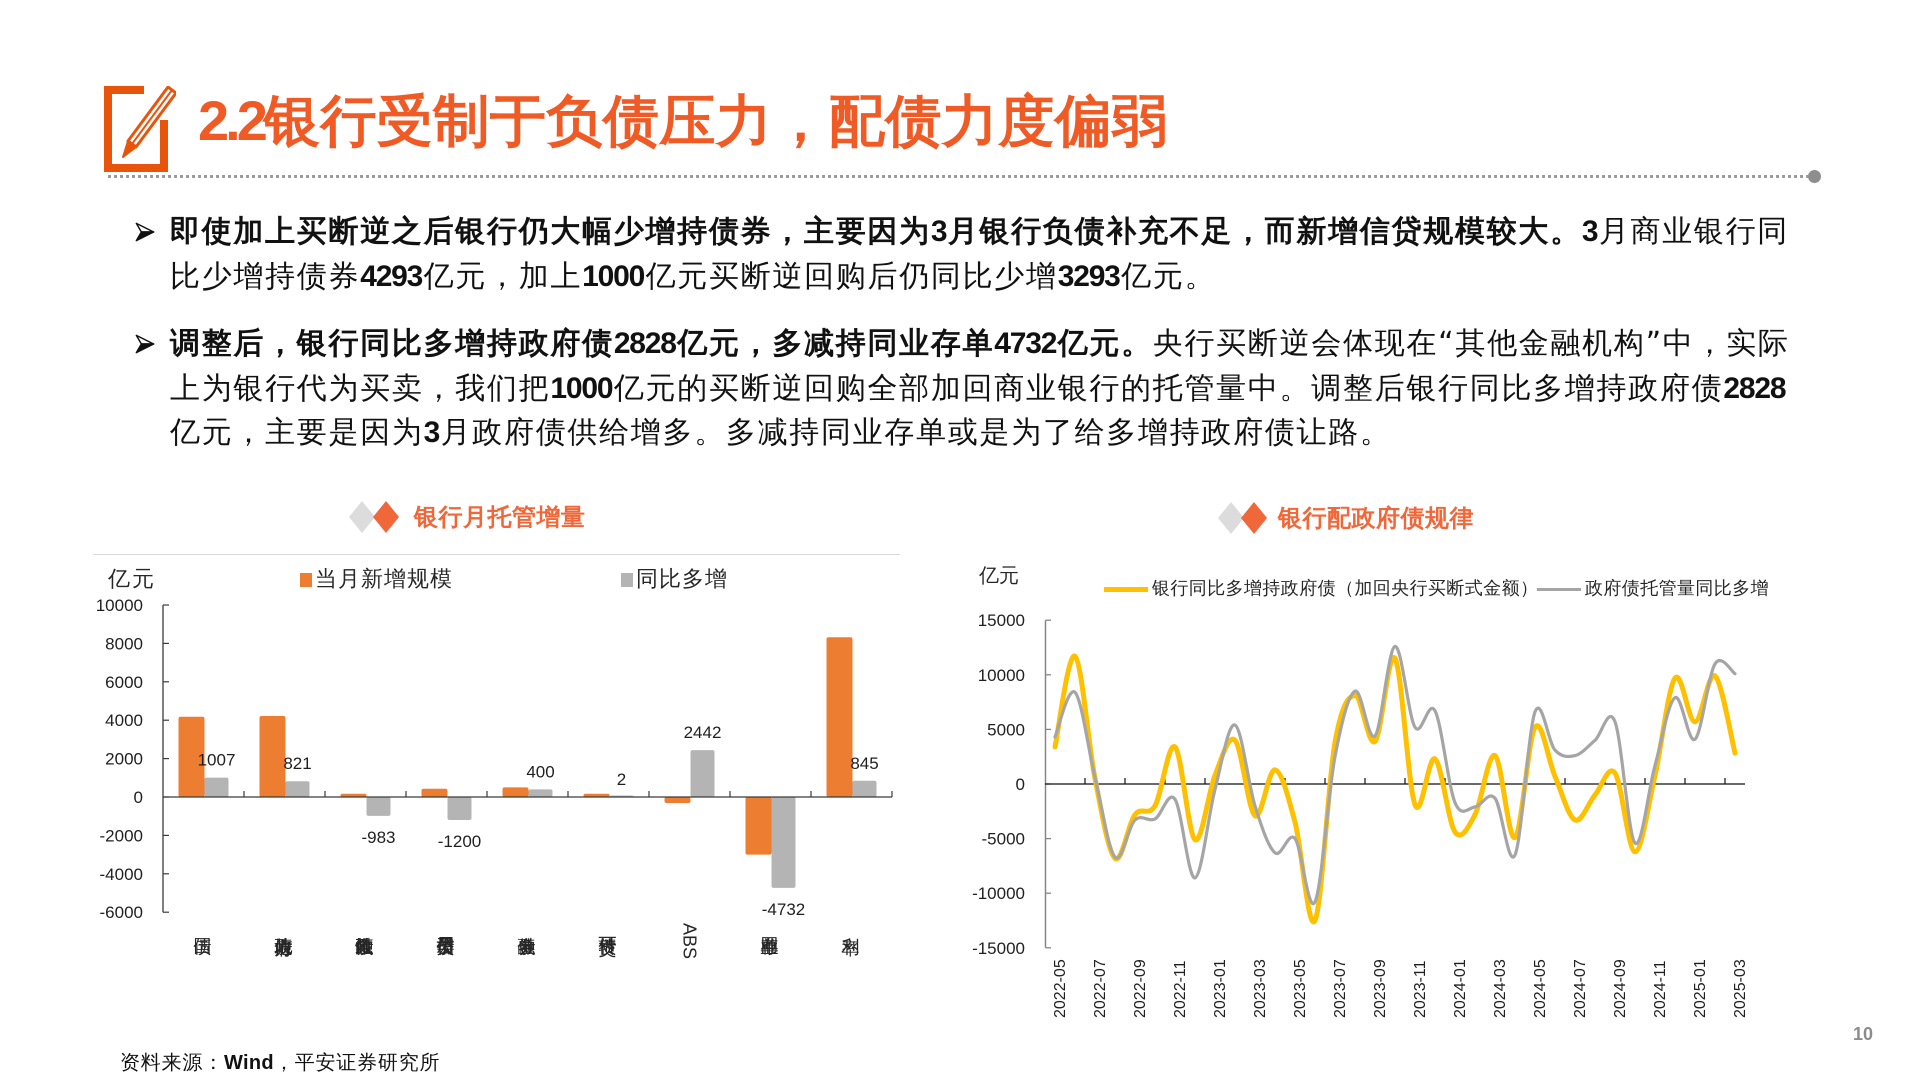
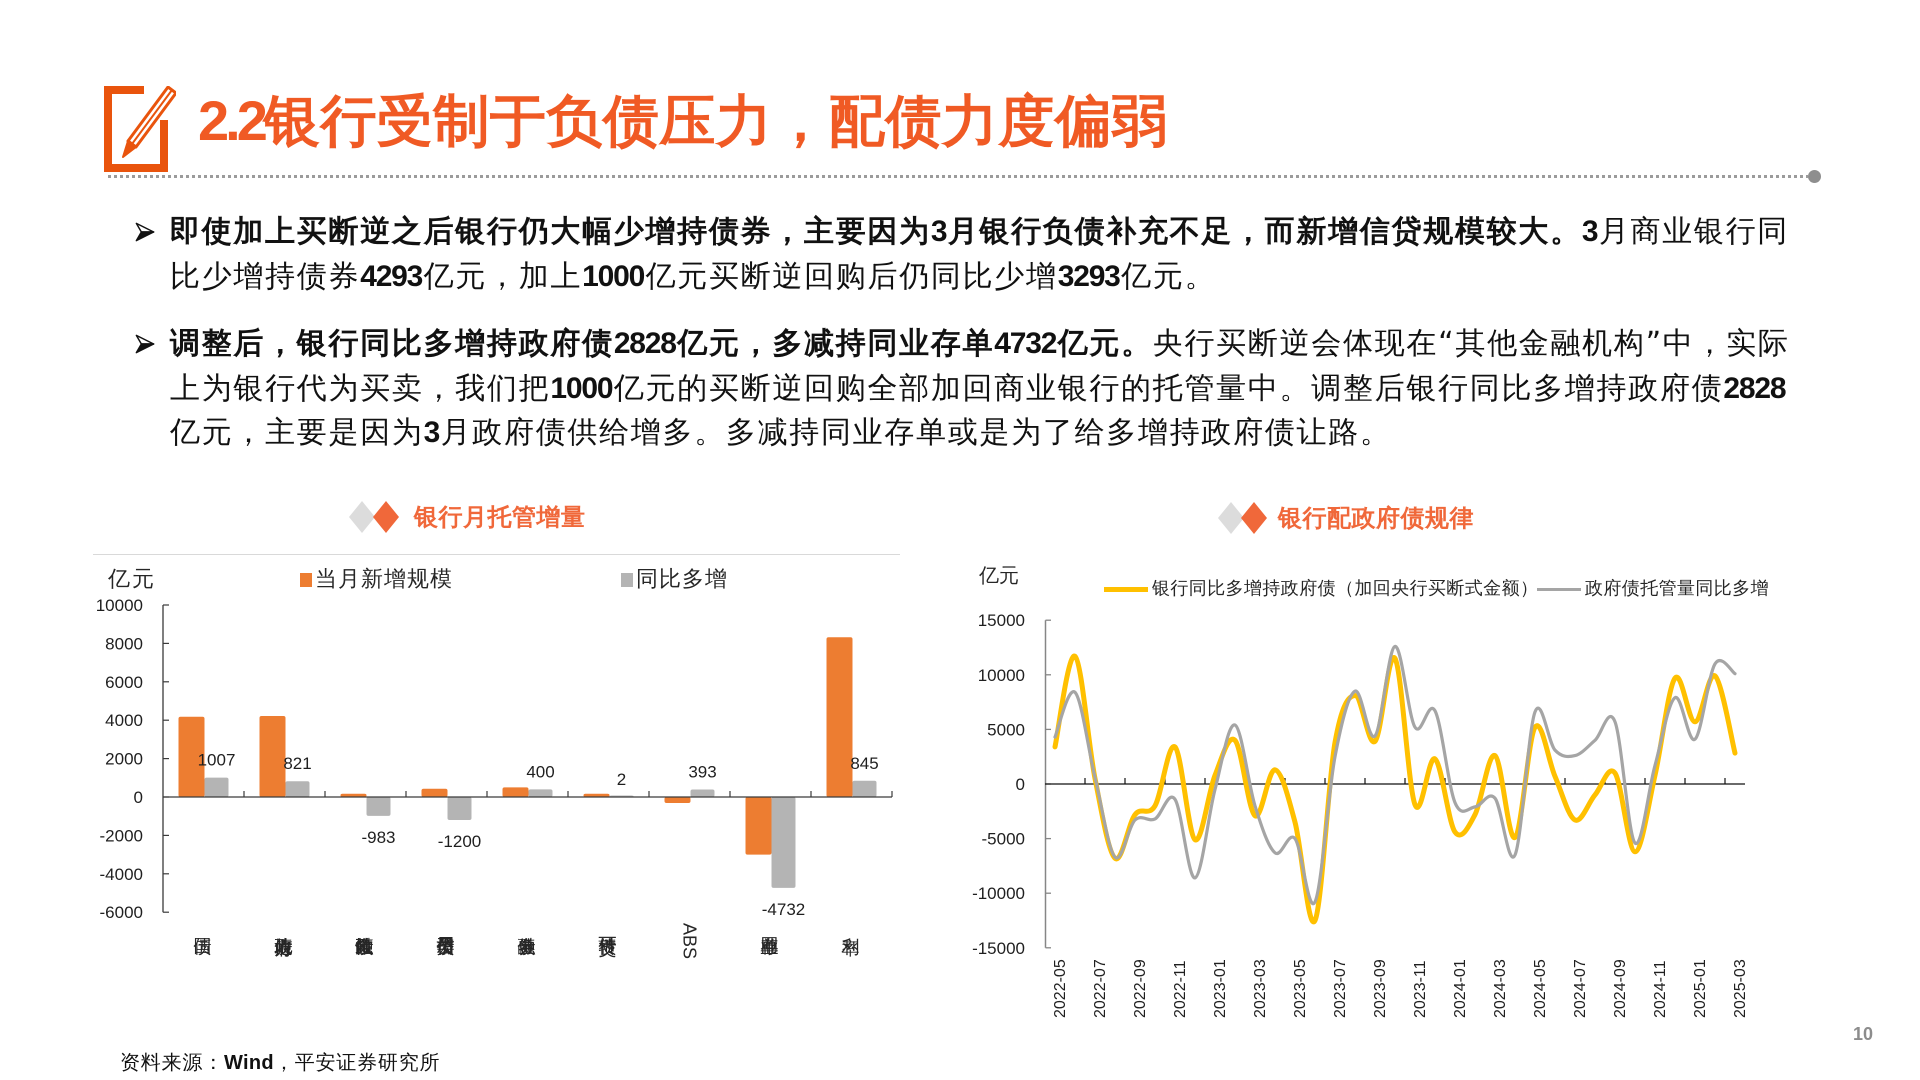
银行月托管增量/同比多增/ABS: 2442 -> 393
